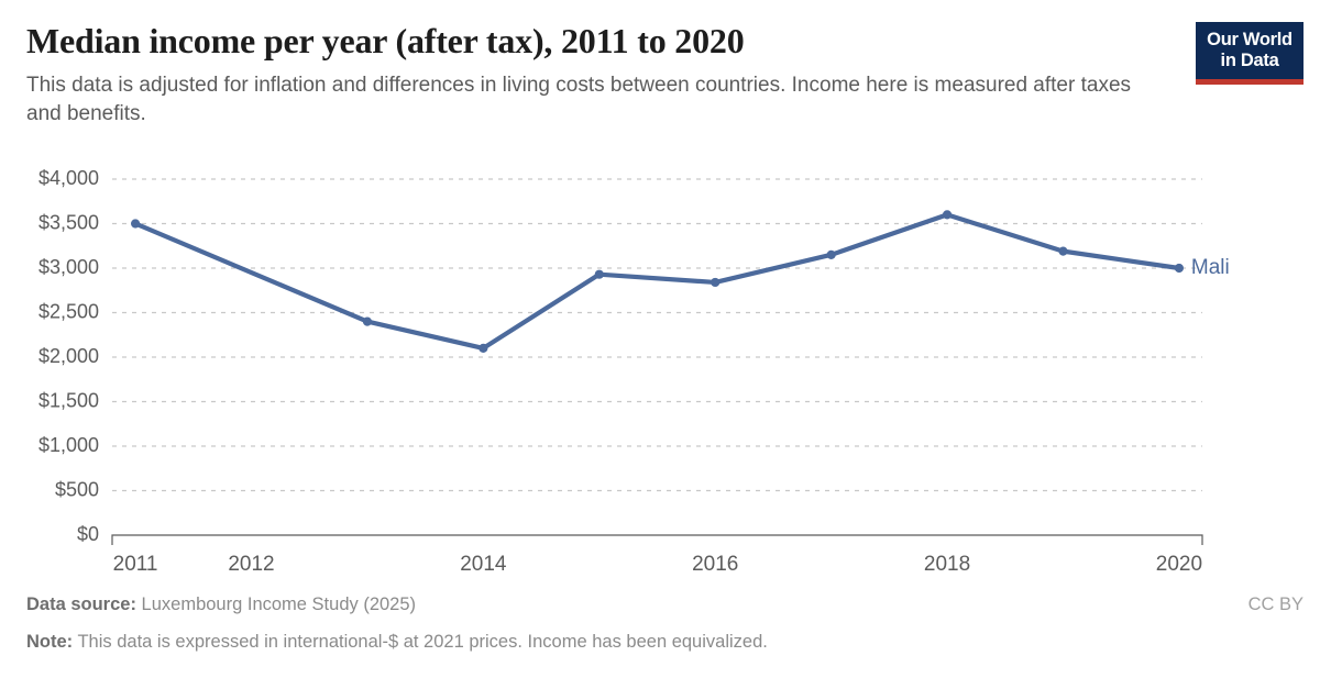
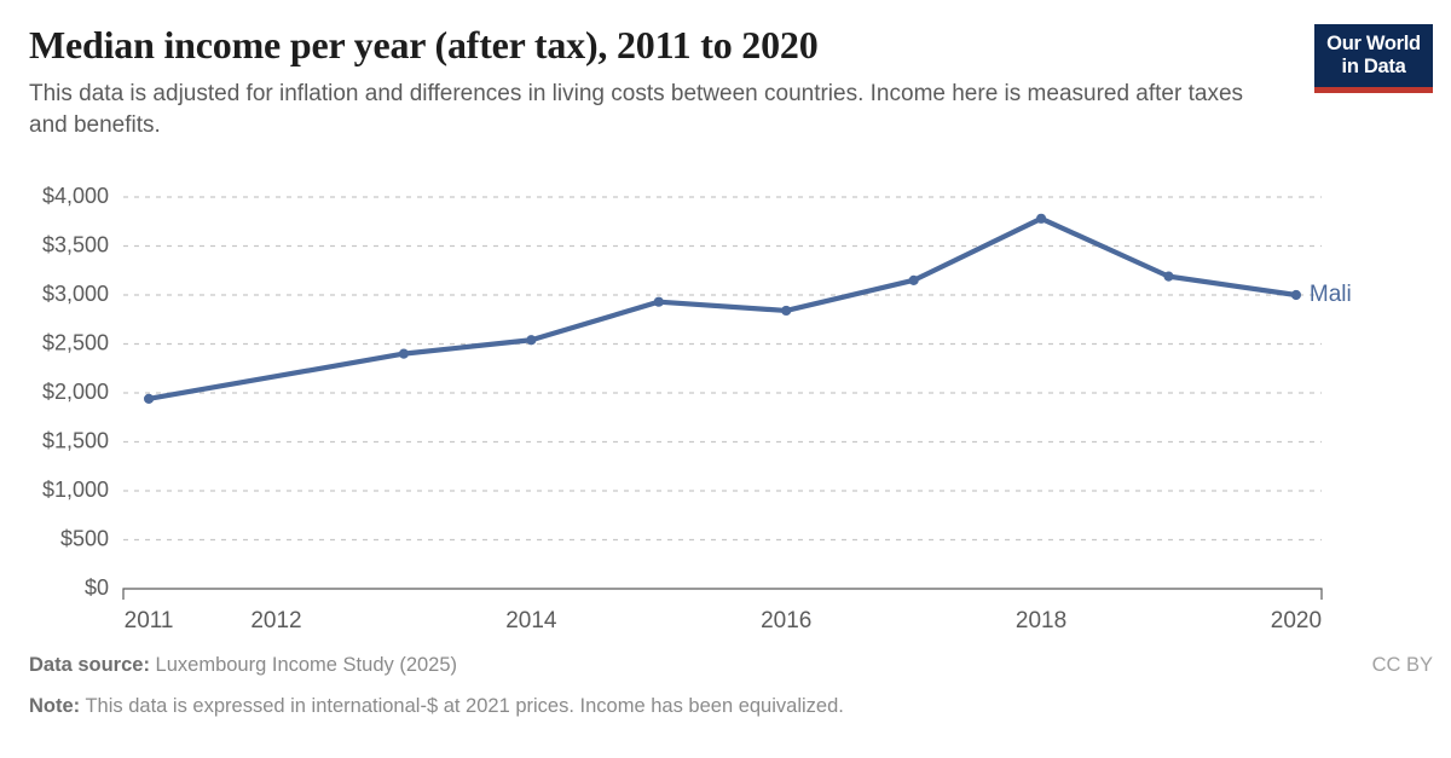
2011: $3500 -> $1900
2014: $2100 -> $2500
2018: $3600 -> $3800
